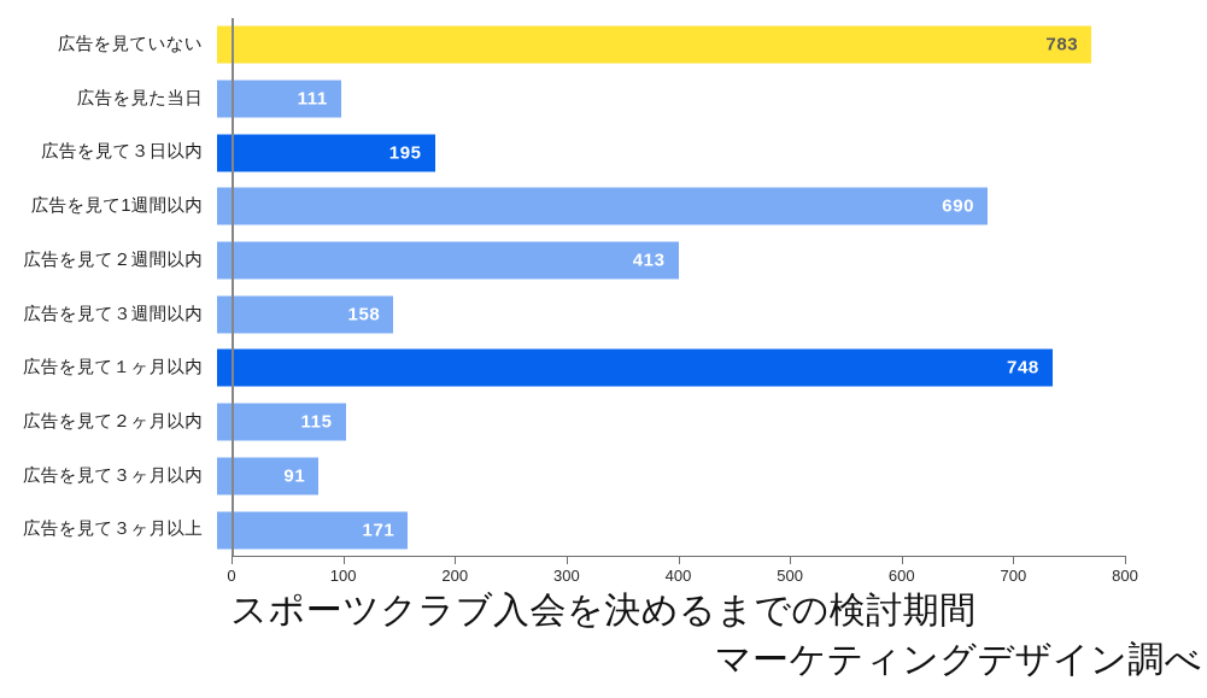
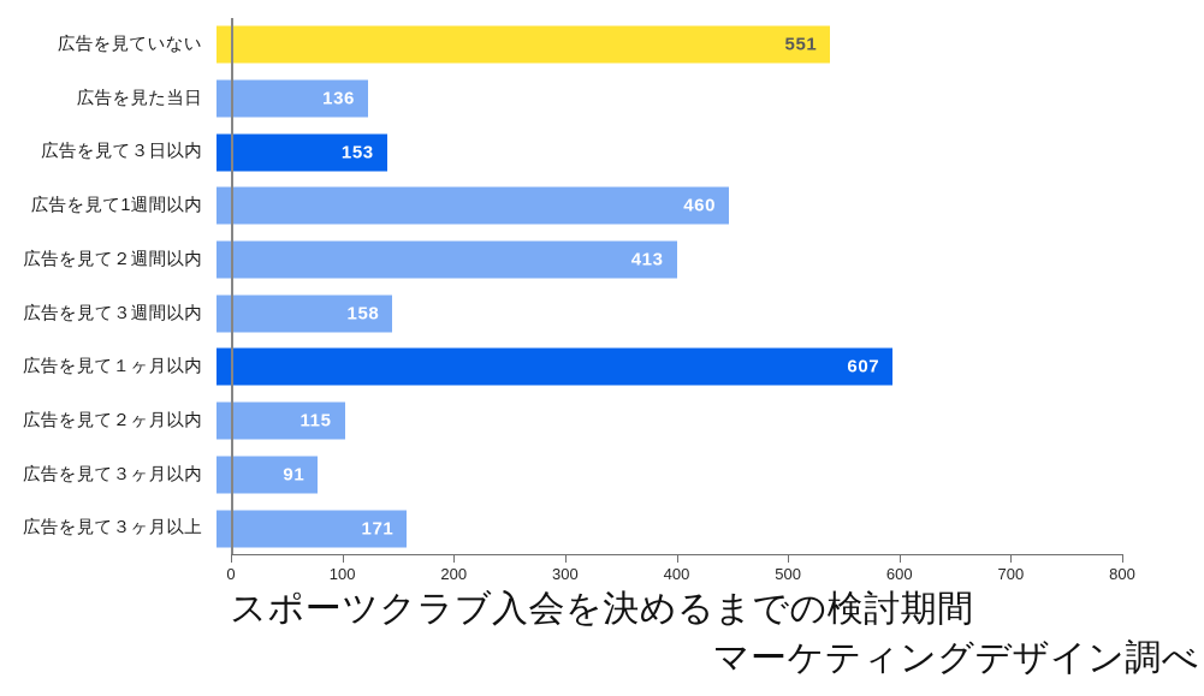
広告を見ていない: 783 -> 551
広告を見た当日: 111 -> 136
広告を見て３日以内: 195 -> 153
広告を見て1週間以内: 690 -> 460
広告を見て１ヶ月以内: 748 -> 607
